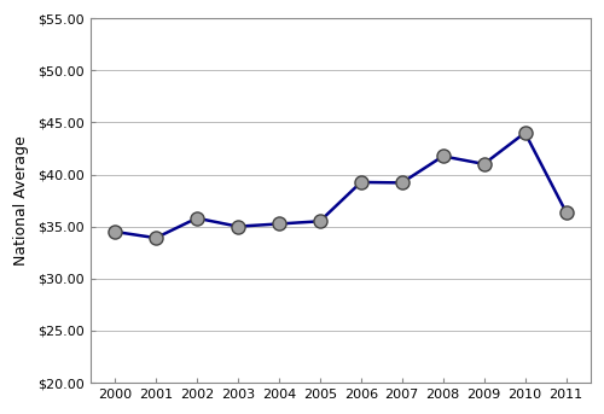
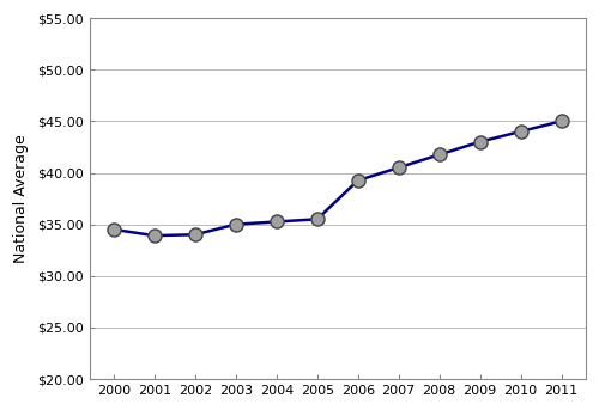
2002: $35.8 -> $34.0
2007: $39.2 -> $40.5
2009: $41.0 -> $43.0
2011: $36.4 -> $45.0
